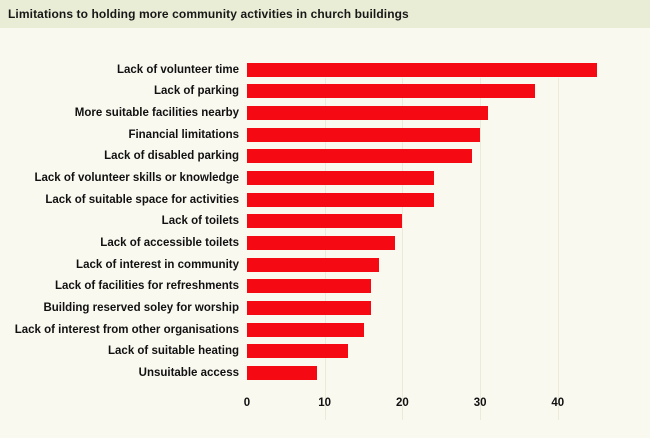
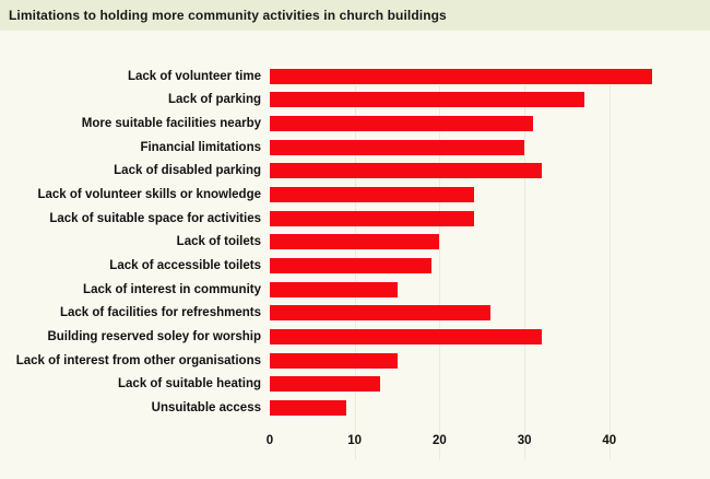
Lack of disabled parking: 29 -> 32
Lack of interest in community: 17 -> 15
Lack of facilities for refreshments: 16 -> 26
Building reserved soley for worship: 16 -> 32
